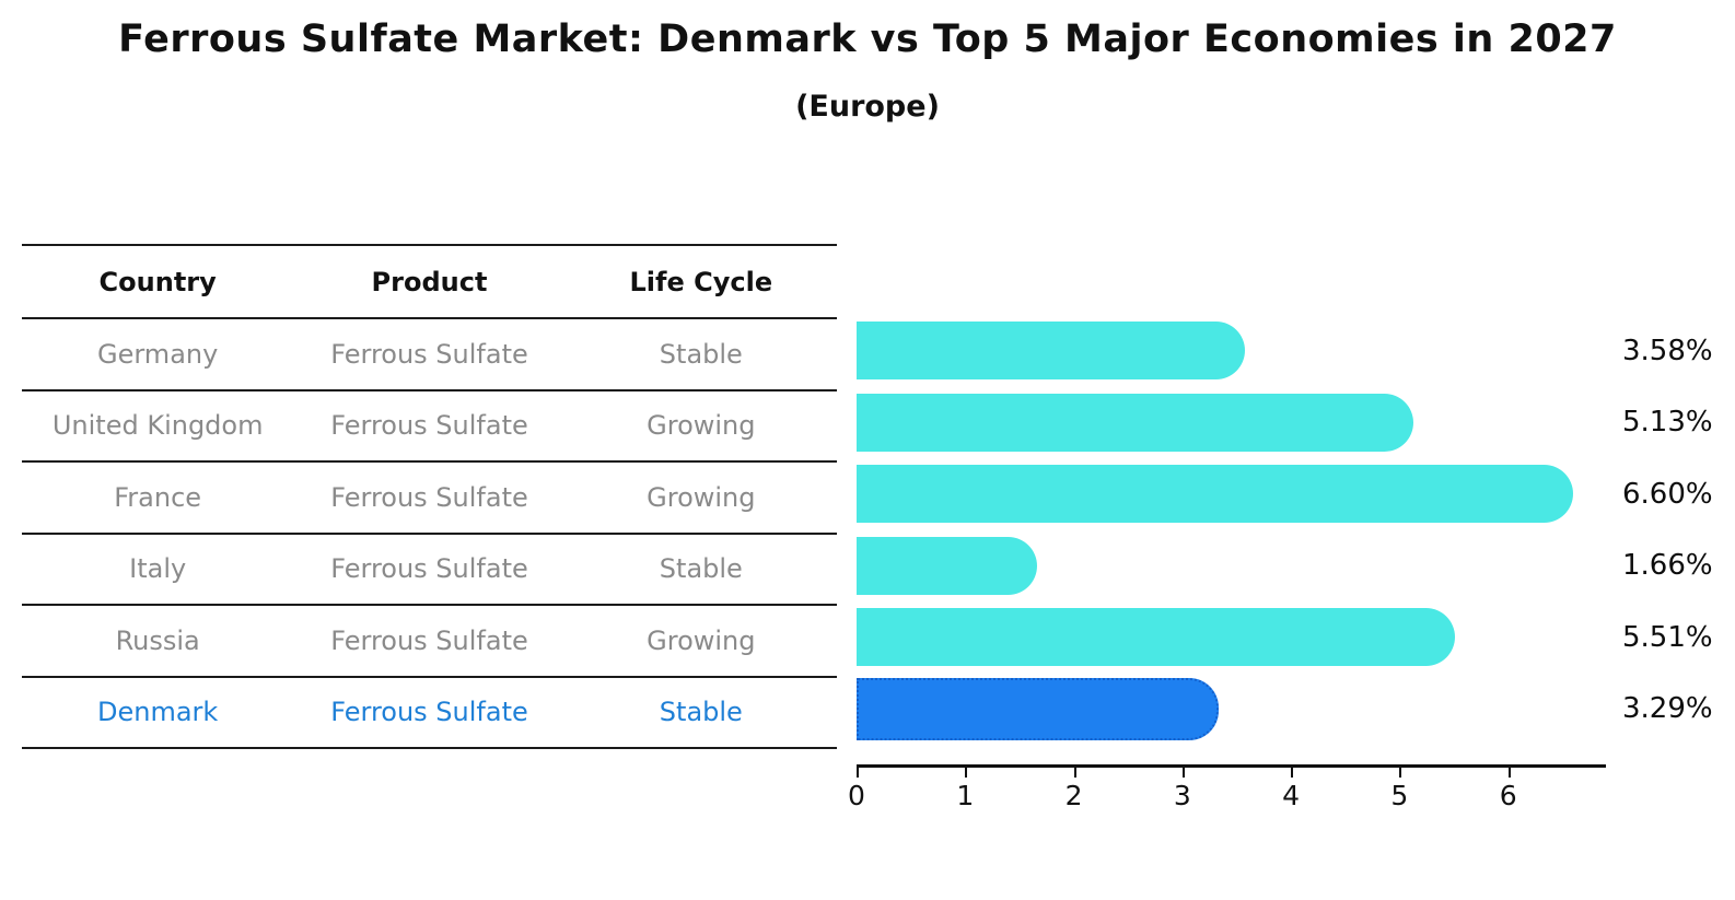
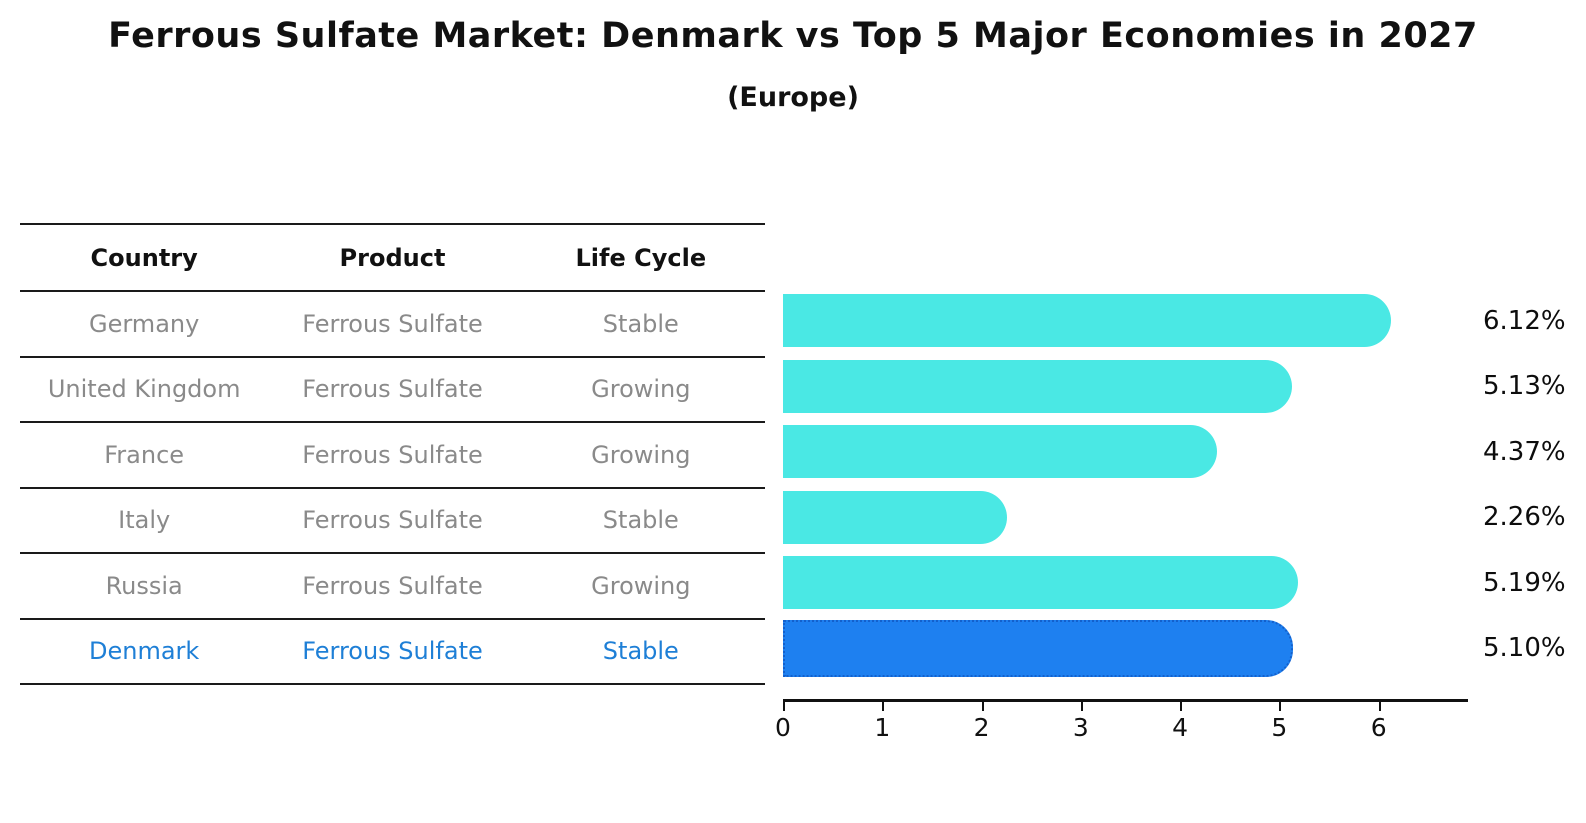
Germany: 3.58% -> 6.12%
France: 6.60% -> 4.37%
Italy: 1.66% -> 2.26%
Russia: 5.51% -> 5.19%
Denmark: 3.29% -> 5.10%
